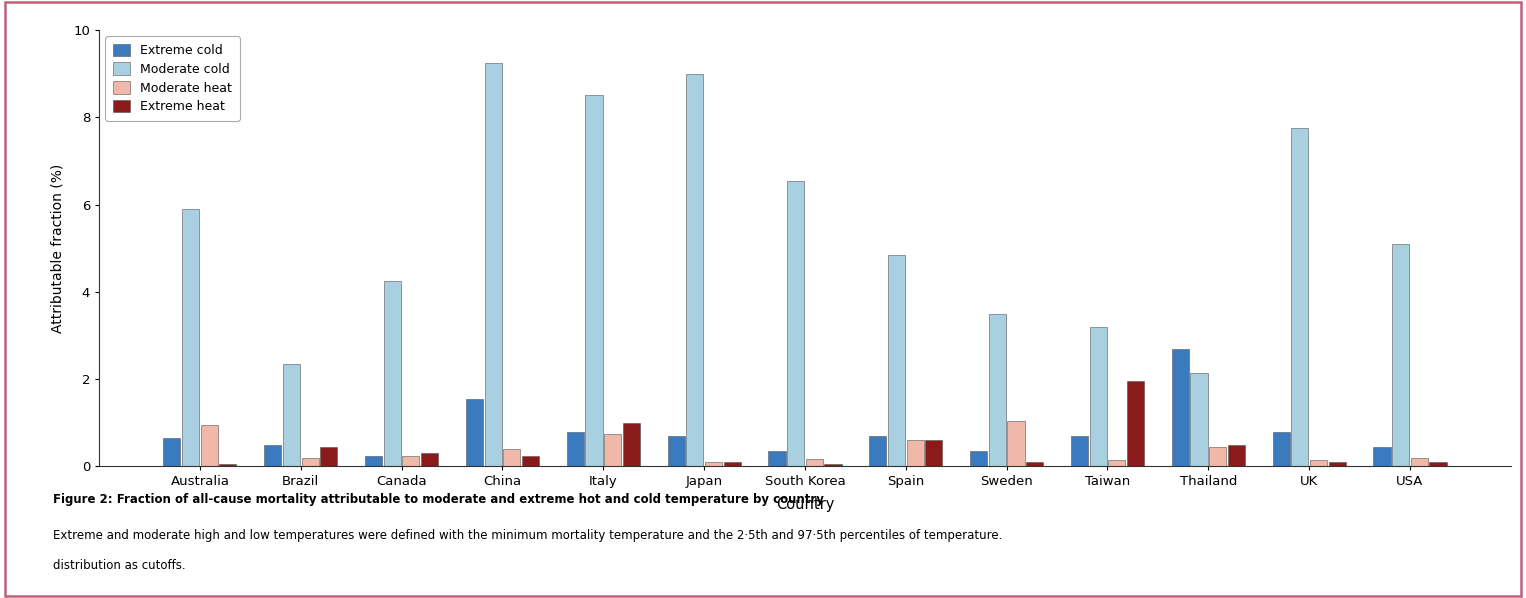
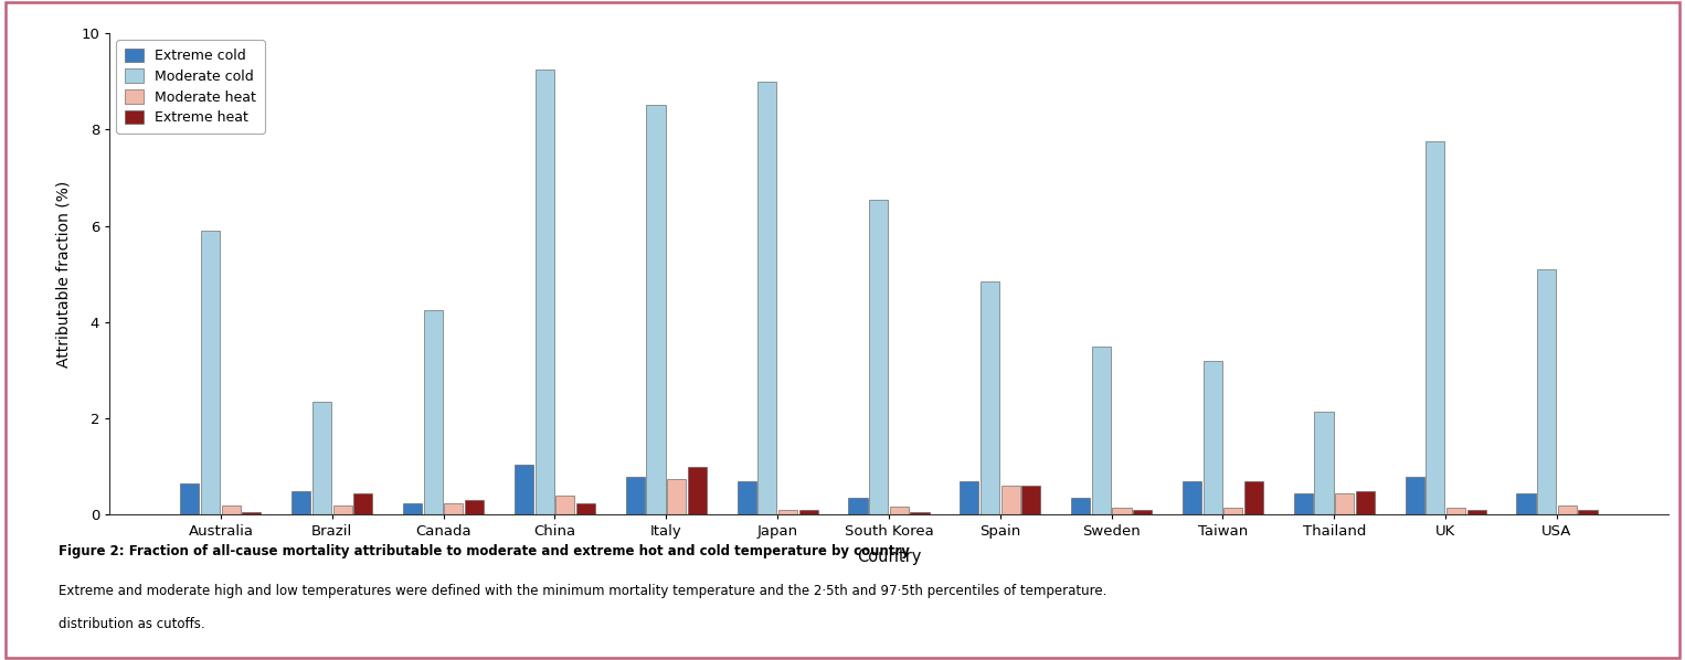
Moderate heat/Australia: 0.95 -> 0.20
Extreme cold/China: 1.55 -> 1.05
Moderate heat/Sweden: 1.05 -> 0.15
Extreme heat/Taiwan: 1.95 -> 0.70
Extreme cold/Thailand: 2.70 -> 0.45
